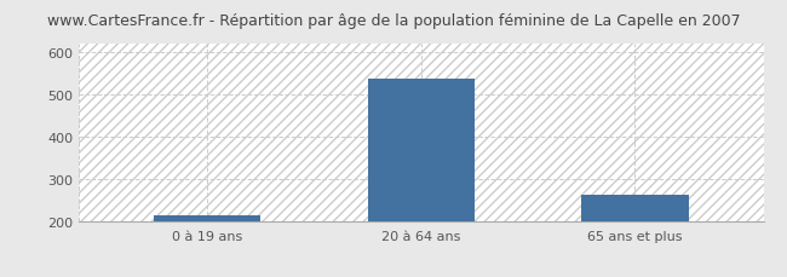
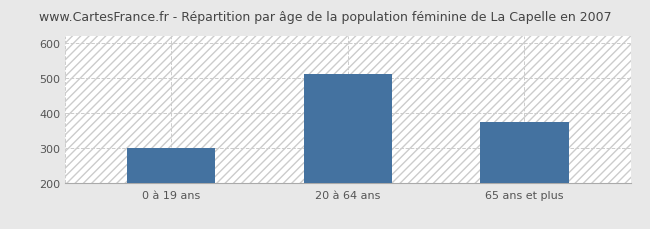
0 à 19 ans: 214 -> 300
20 à 64 ans: 537 -> 510
65 ans et plus: 263 -> 375
